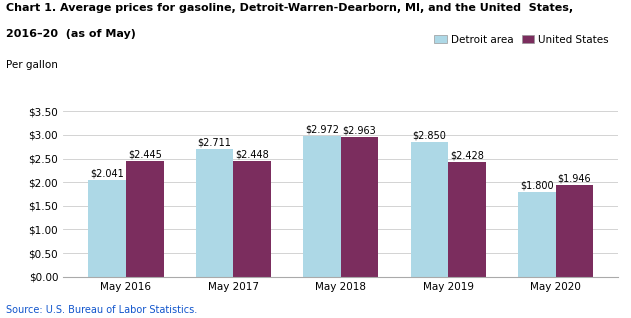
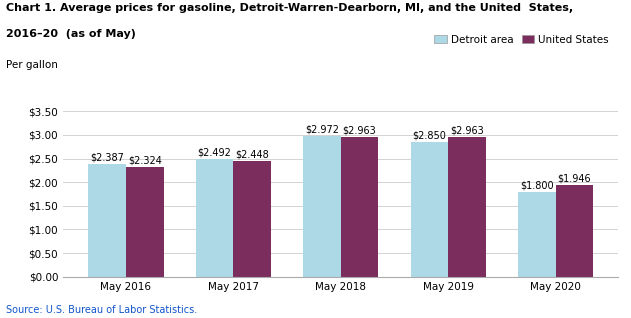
Detroit area/May 2016: $2.041 -> $2.387
United States/May 2016: $2.445 -> $2.324
Detroit area/May 2017: $2.711 -> $2.492
United States/May 2019: $2.428 -> $2.963
